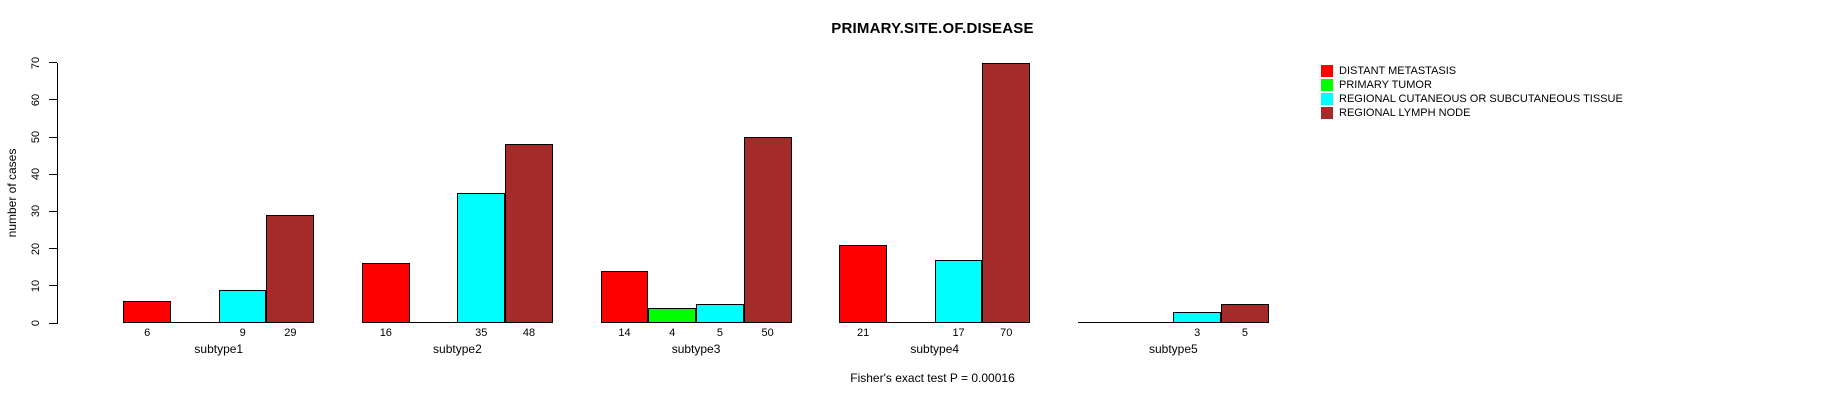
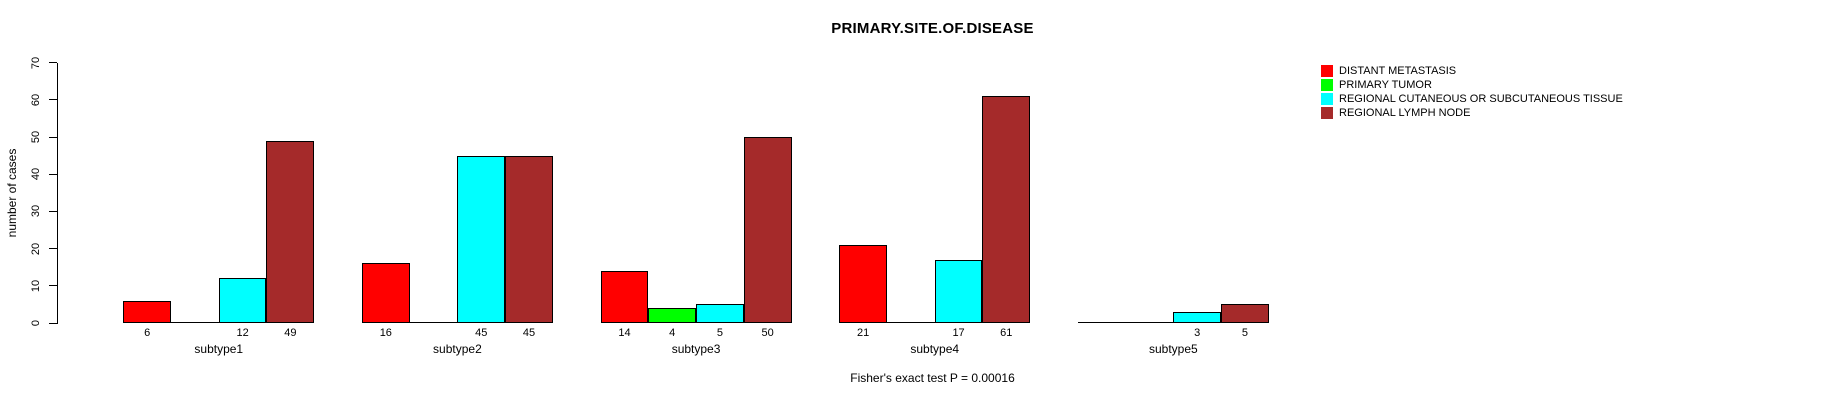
REGIONAL CUTANEOUS OR SUBCUTANEOUS TISSUE/subtype1: 9 -> 12
REGIONAL LYMPH NODE/subtype1: 29 -> 49
REGIONAL CUTANEOUS OR SUBCUTANEOUS TISSUE/subtype2: 35 -> 45
REGIONAL LYMPH NODE/subtype2: 48 -> 45
REGIONAL LYMPH NODE/subtype4: 70 -> 61
